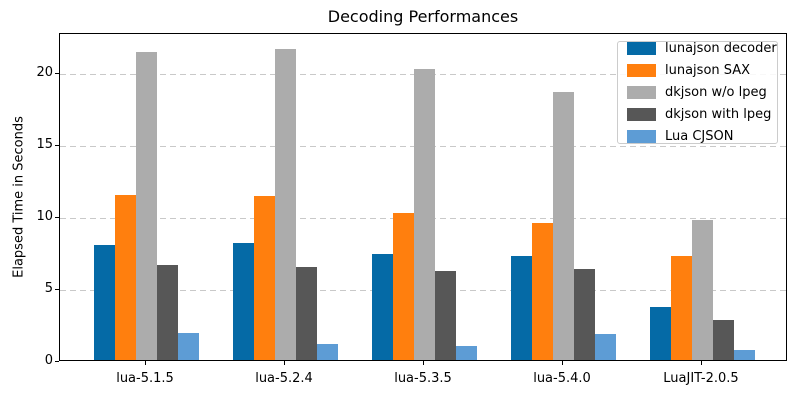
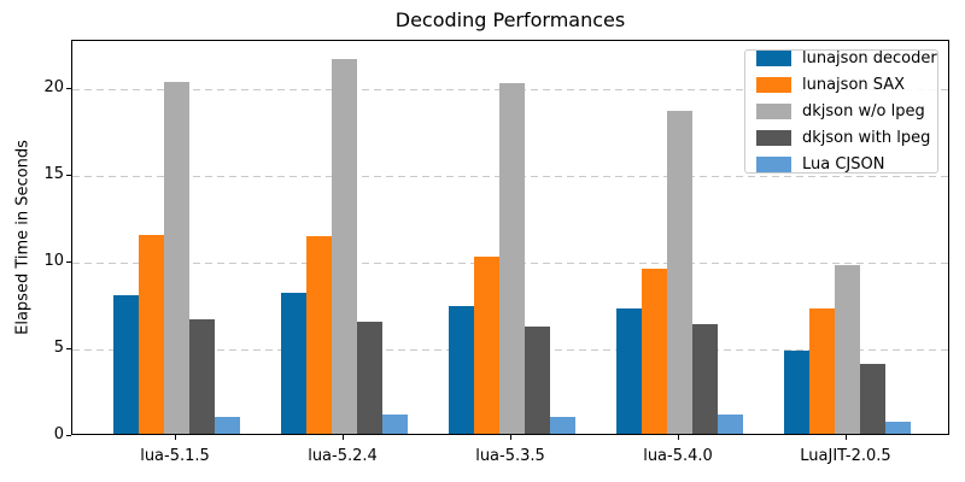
dkjson w/o lpeg/lua-5.1.5: 21.4 -> 20.3
Lua CJSON/lua-5.1.5: 1.9 -> 1.0
Lua CJSON/lua-5.4.0: 1.8 -> 1.1
lunajson decoder/LuaJIT-2.0.5: 3.7 -> 4.8
dkjson with lpeg/LuaJIT-2.0.5: 2.8 -> 4.0
